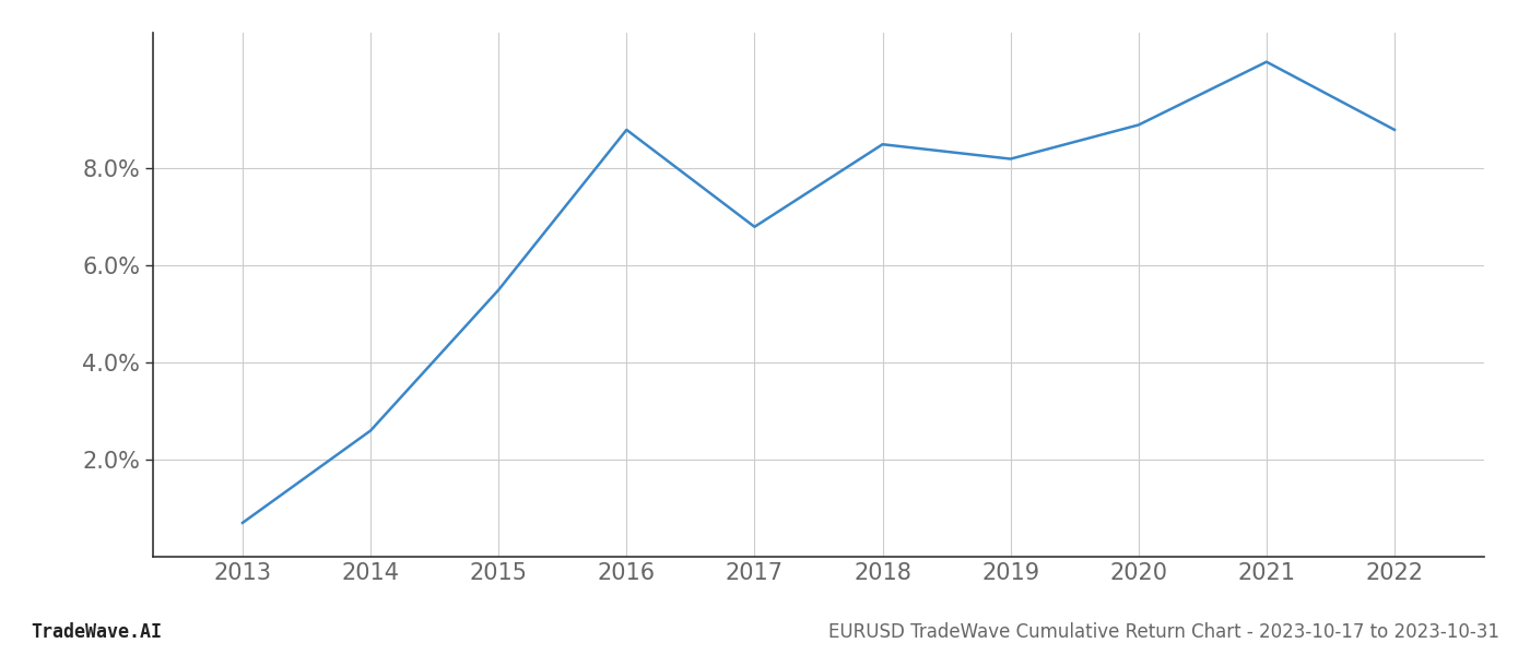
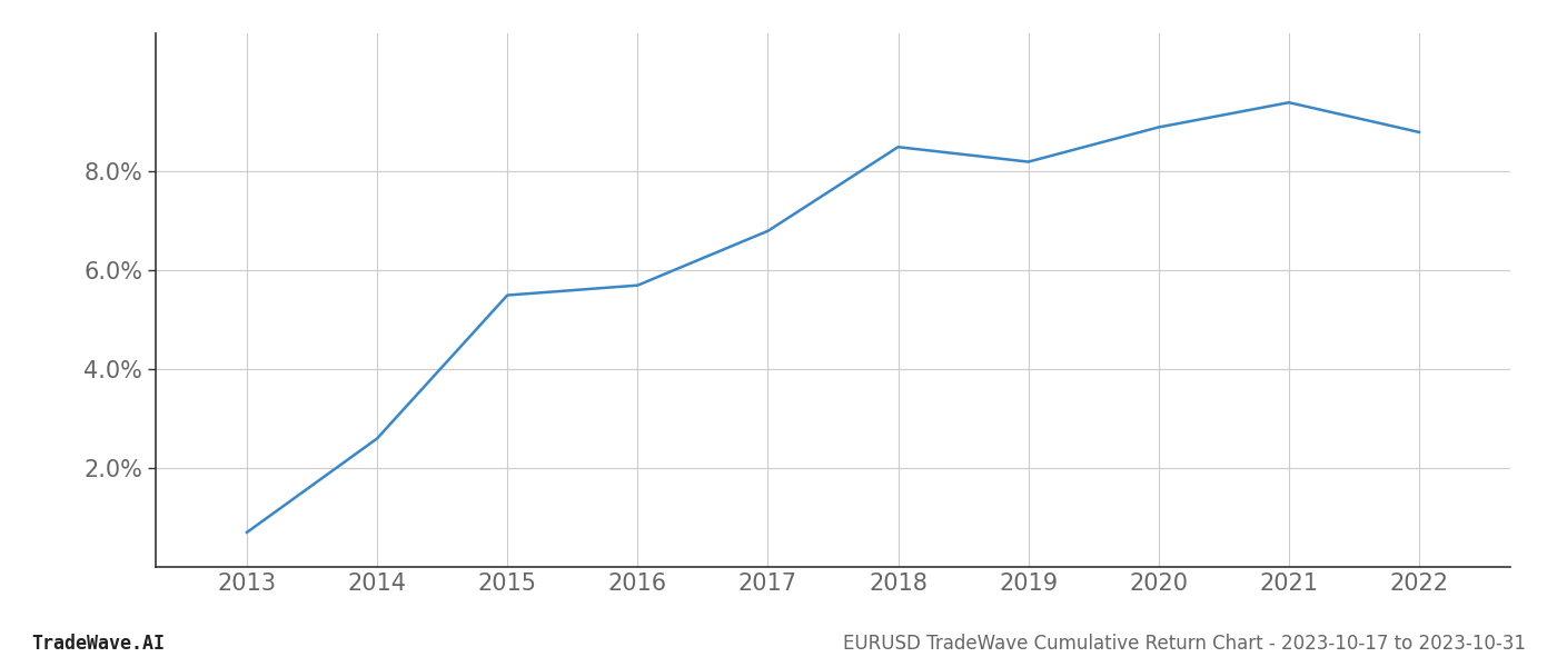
2016: 8.8% -> 5.7%
2021: 10.2% -> 9.4%
